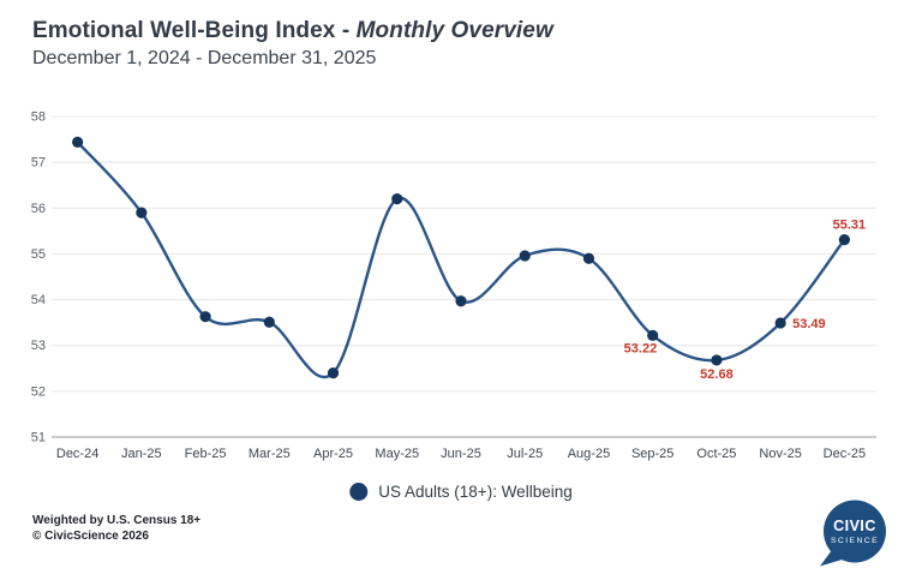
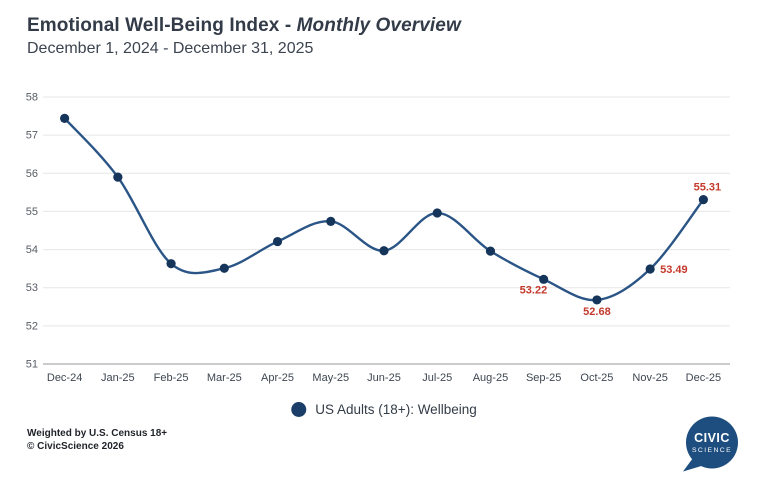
Apr-25: 52.4 -> 54.2
May-25: 56.2 -> 54.7
Aug-25: 54.9 -> 54.0
